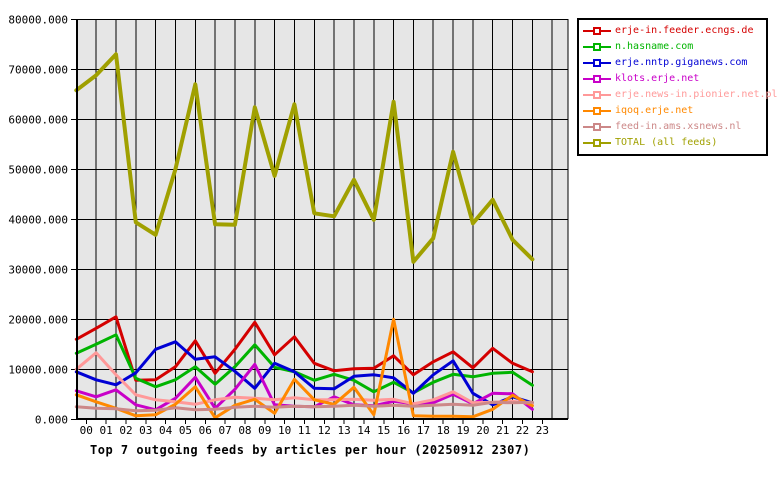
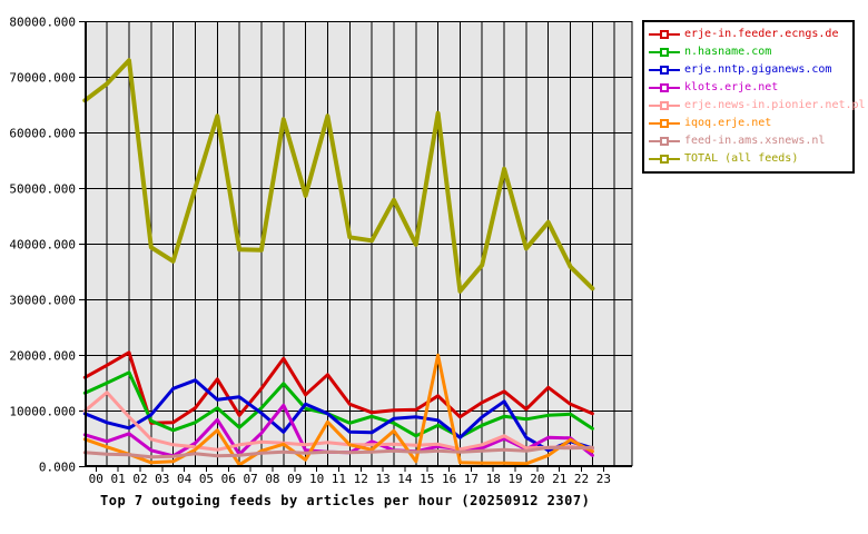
TOTAL (all feeds)/06: 67000 -> 63000
